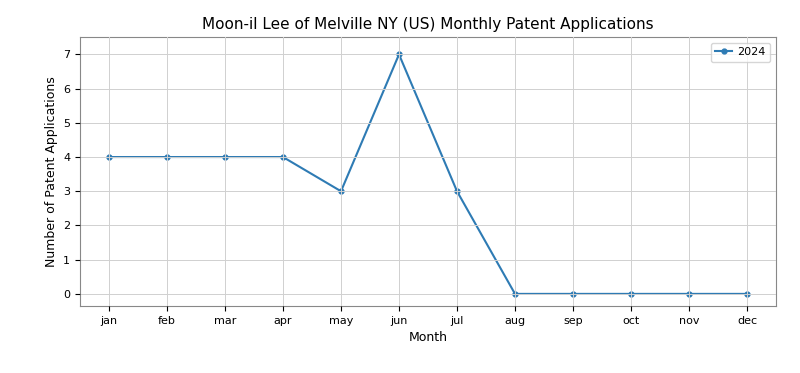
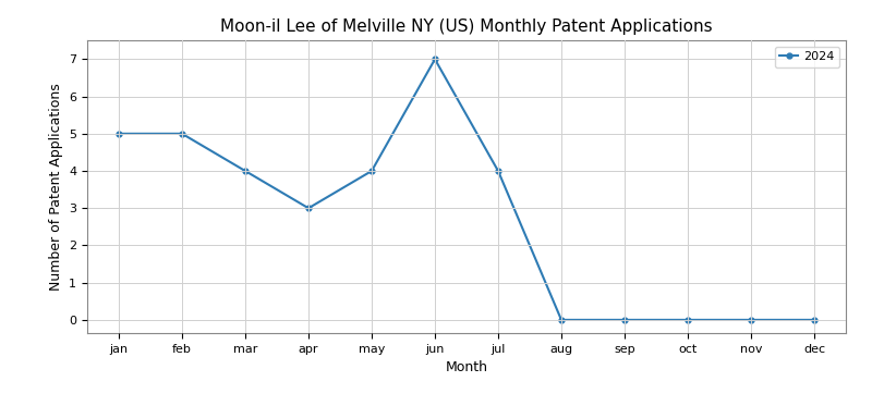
jan: 4 -> 5
feb: 4 -> 5
apr: 4 -> 3
may: 3 -> 4
jul: 3 -> 4
